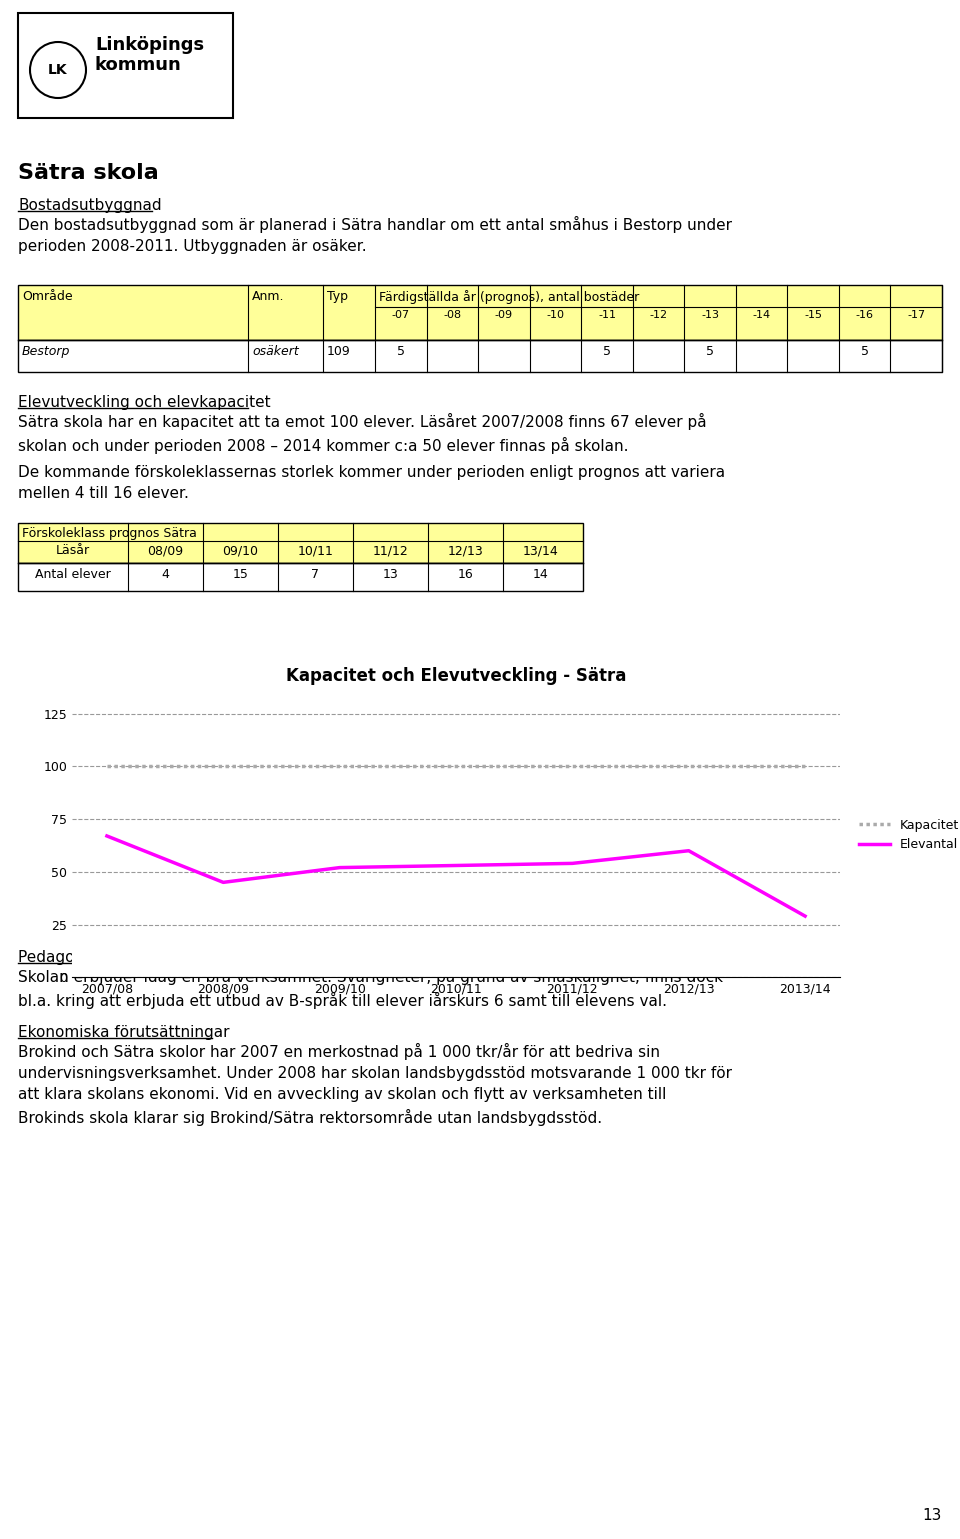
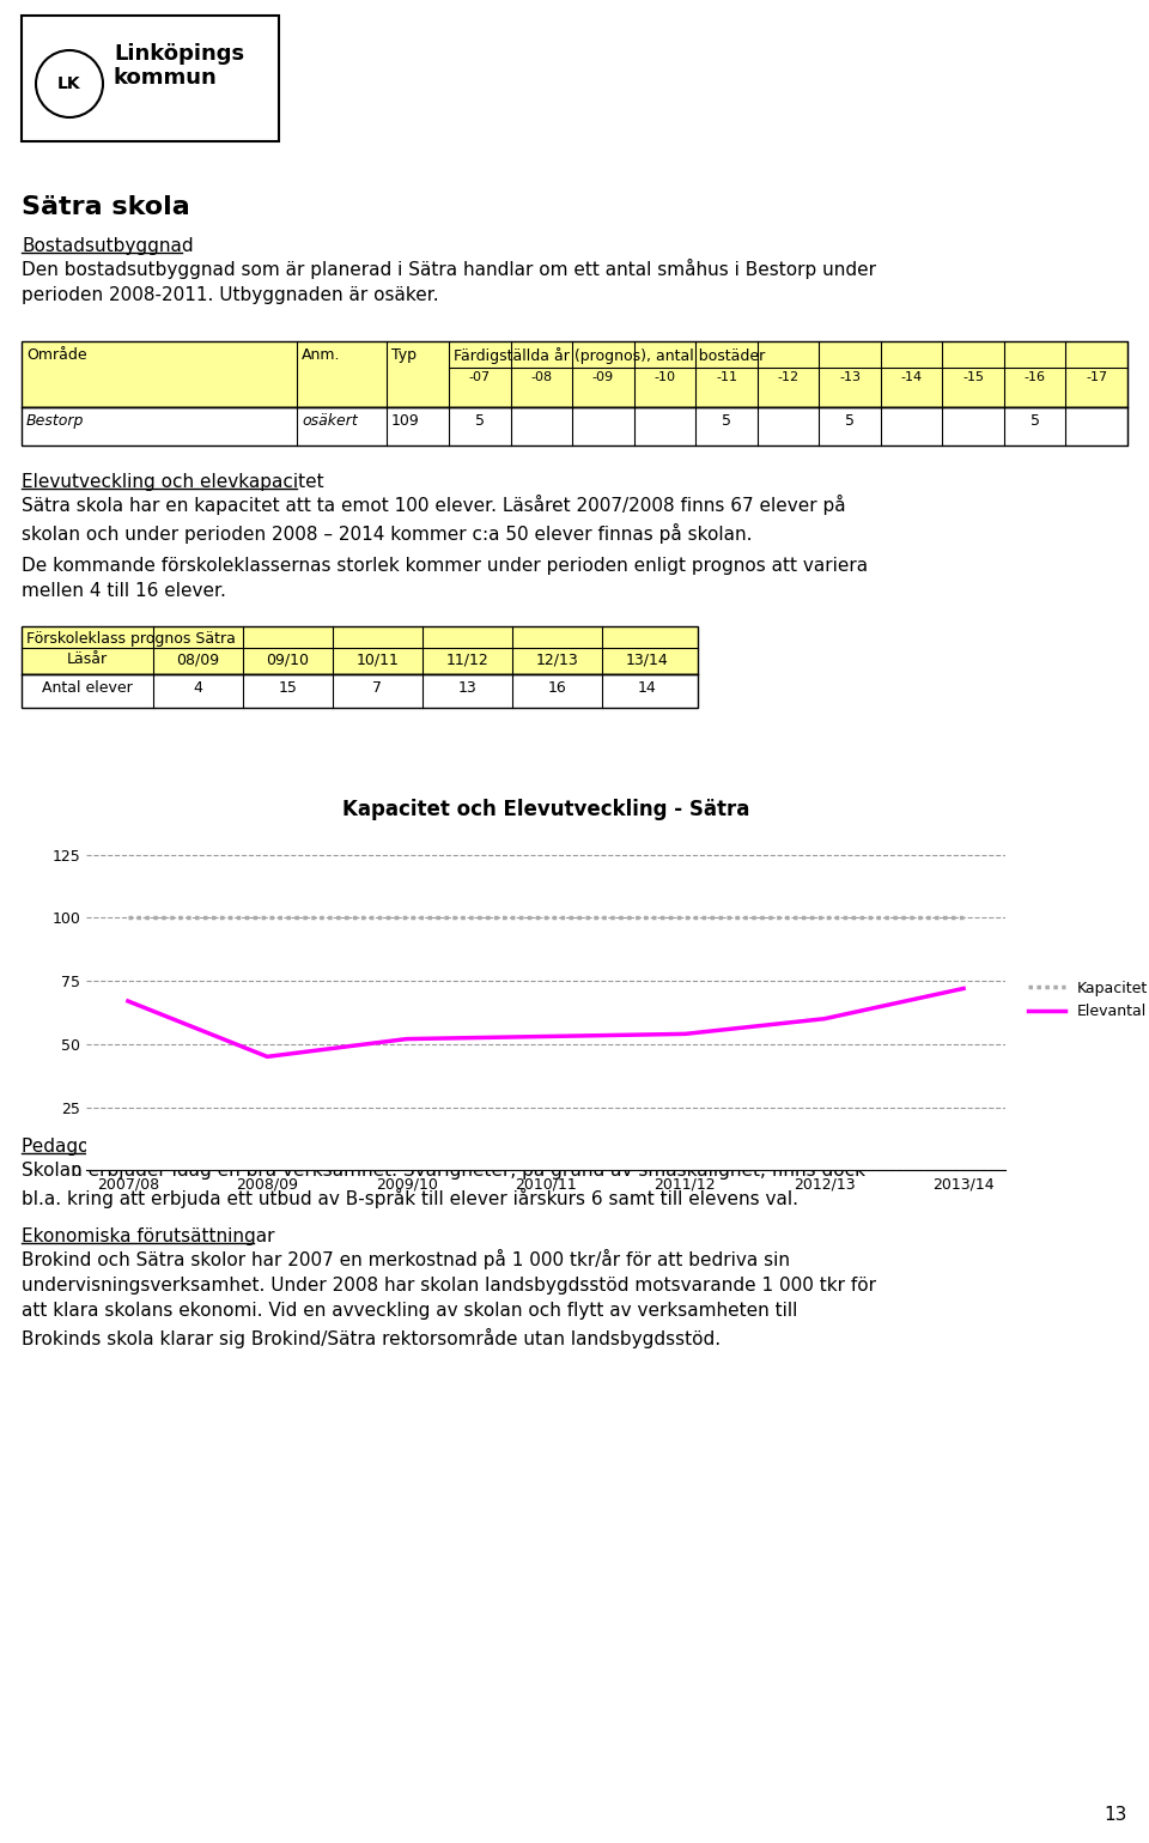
Elevantal/2013/14: 29 -> 72
